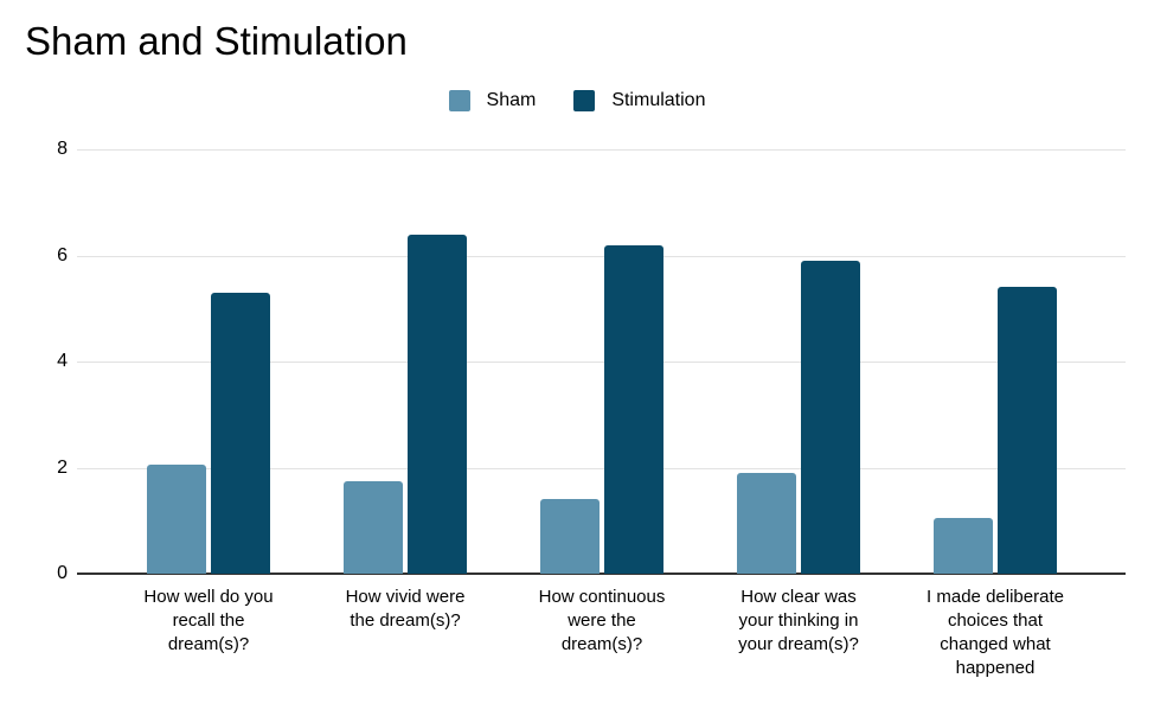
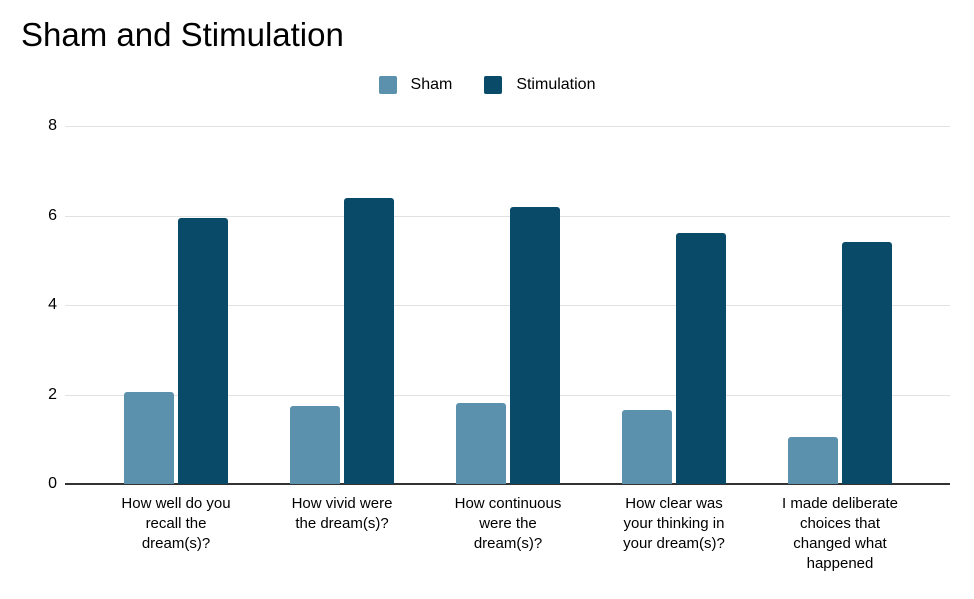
Stimulation/How well do you recall the dream(s)?: 5.3 -> 6.0
Sham/How continuous were the dream(s)?: 1.4 -> 1.8
Sham/How clear was your thinking in your dream(s)?: 1.9 -> 1.6
Stimulation/How clear was your thinking in your dream(s)?: 5.9 -> 5.6
